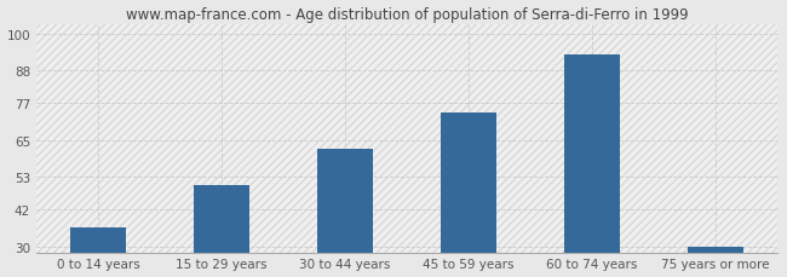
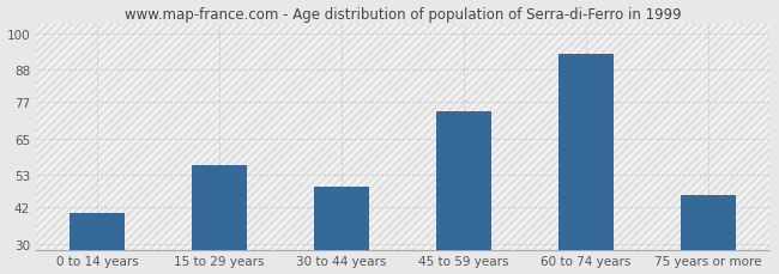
0 to 14 years: 36 -> 40
15 to 29 years: 50 -> 56
30 to 44 years: 62 -> 49
75 years or more: 30 -> 46
